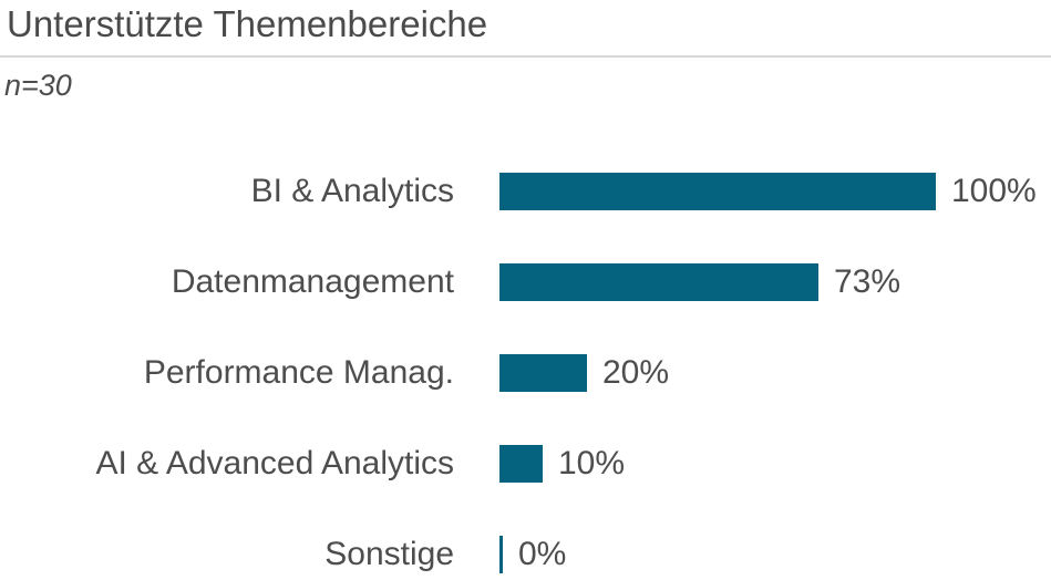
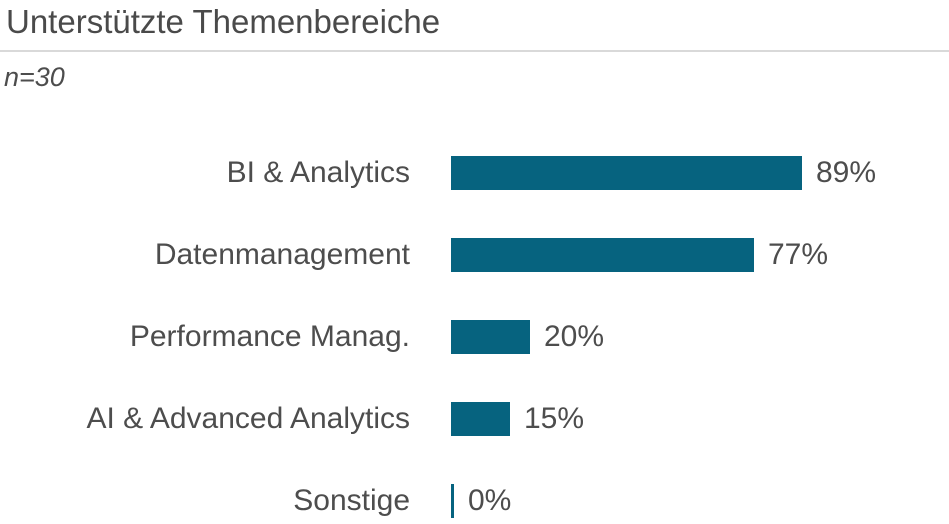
BI & Analytics: 100% -> 89%
Datenmanagement: 73% -> 77%
AI & Advanced Analytics: 10% -> 15%
